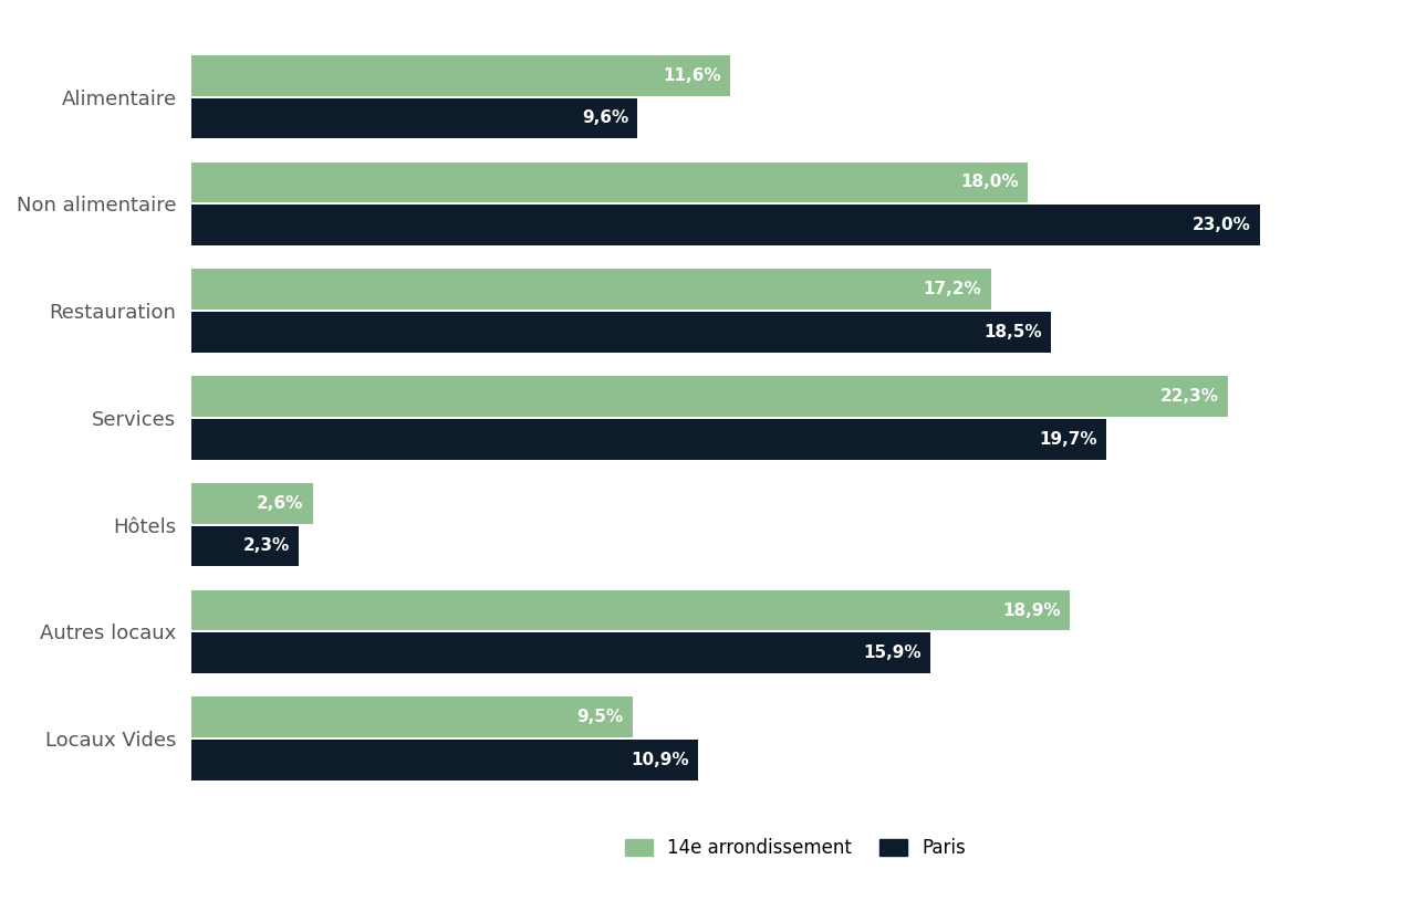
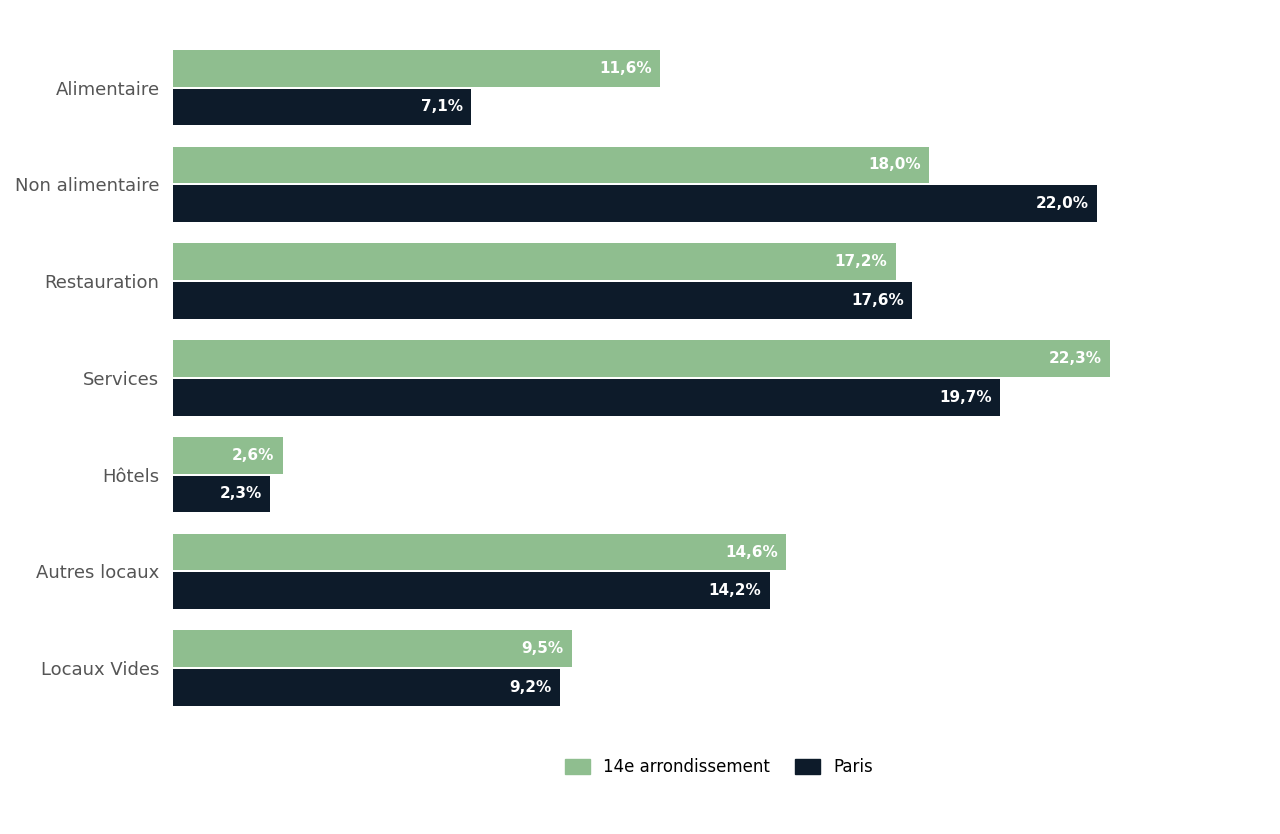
Paris/Alimentaire: 9,6% -> 7,1%
Paris/Non alimentaire: 23,0% -> 22,0%
Paris/Restauration: 18,5% -> 17,6%
14e arrondissement/Autres locaux: 18,9% -> 14,6%
Paris/Autres locaux: 15,9% -> 14,2%
Paris/Locaux Vides: 10,9% -> 9,2%
